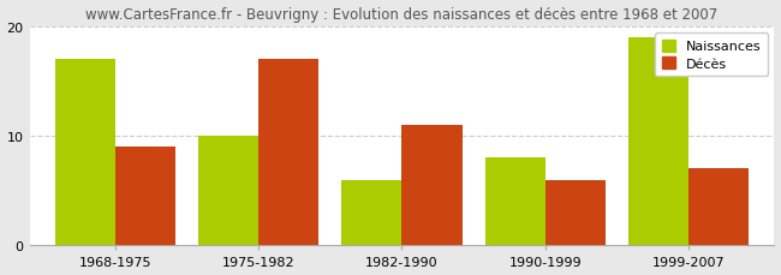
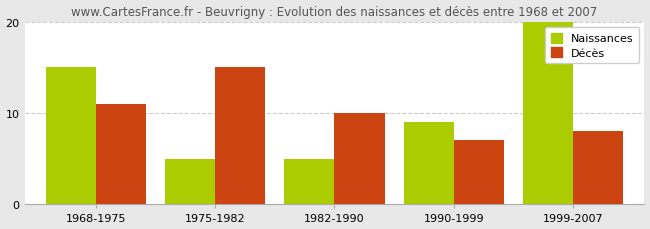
Naissances/1968-1975: 17 -> 15
Décès/1968-1975: 9 -> 11
Naissances/1975-1982: 10 -> 5
Décès/1975-1982: 17 -> 15
Naissances/1982-1990: 6 -> 5
Décès/1982-1990: 11 -> 10
Naissances/1990-1999: 8 -> 9
Décès/1990-1999: 6 -> 7
Naissances/1999-2007: 19 -> 20
Décès/1999-2007: 7 -> 8
